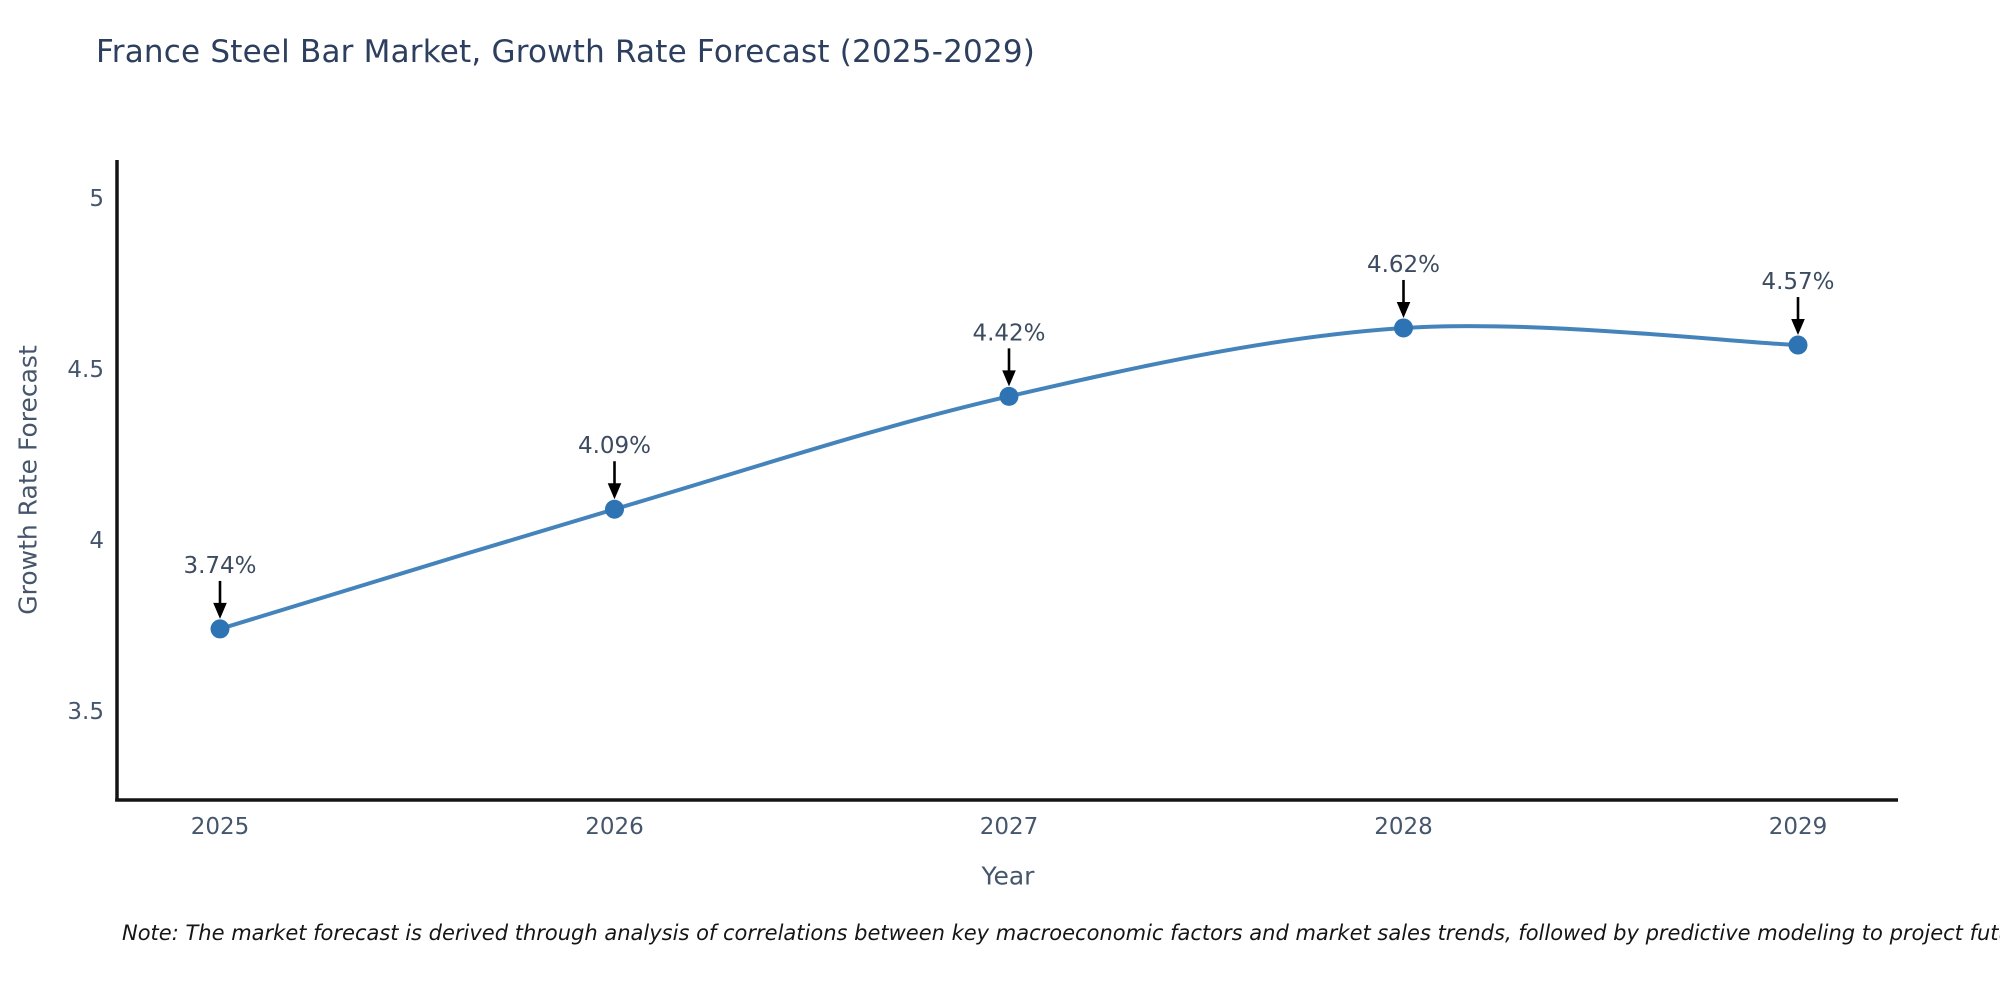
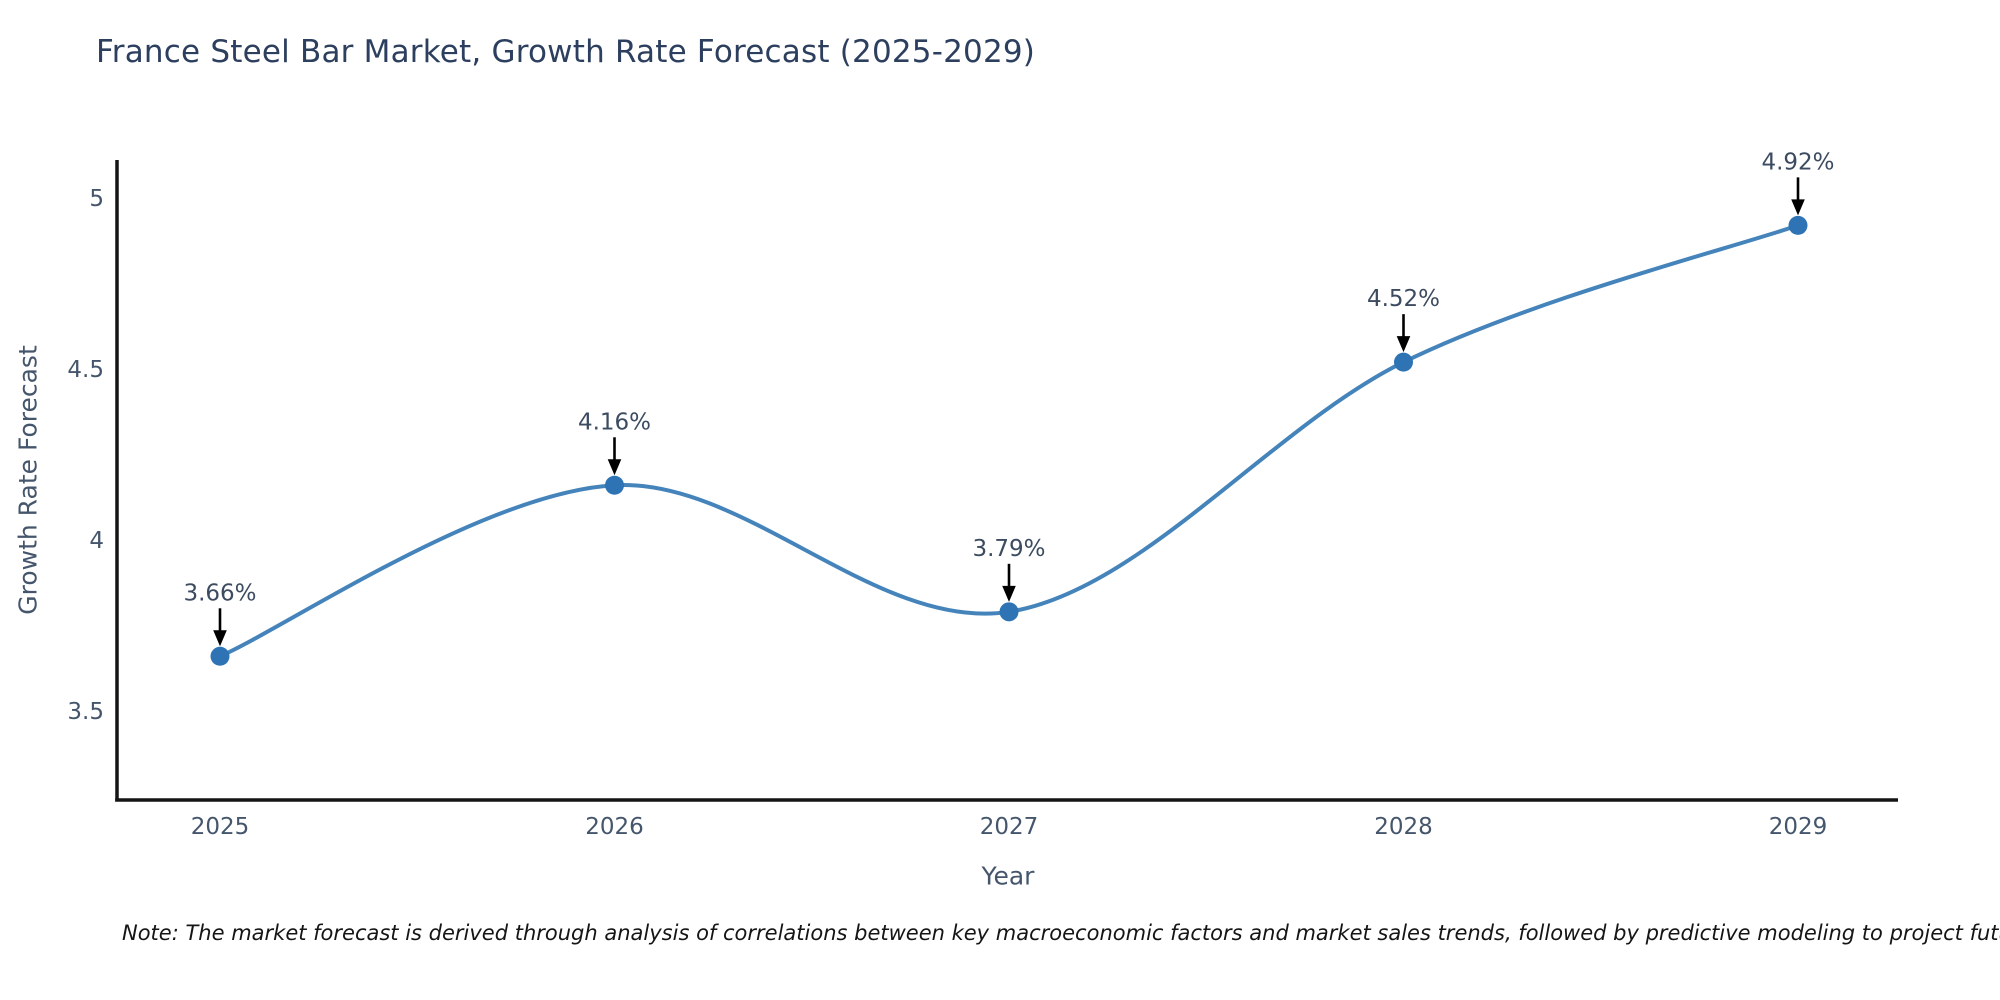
2025: 3.74% -> 3.66%
2026: 4.09% -> 4.16%
2027: 4.42% -> 3.79%
2028: 4.62% -> 4.52%
2029: 4.57% -> 4.92%
